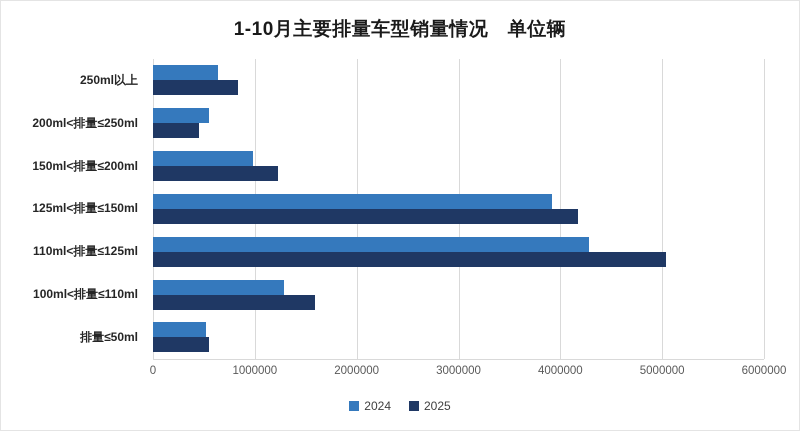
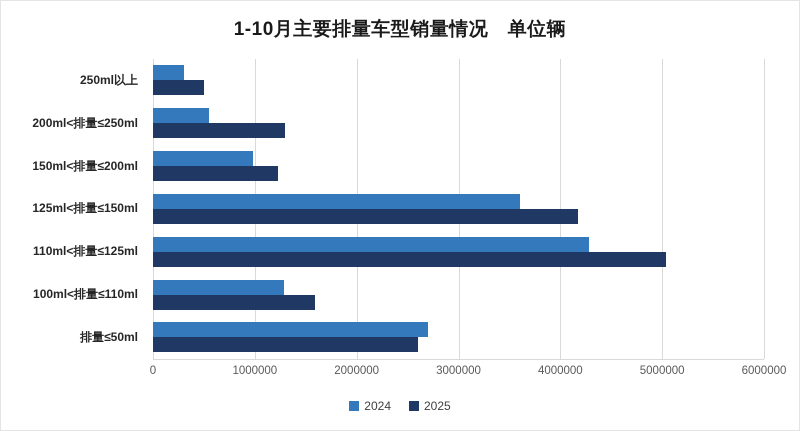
2024/250ml以上: 600000 -> 300000
2025/250ml以上: 800000 -> 500000
2025/200ml<排量≤250ml: 400000 -> 1300000
2024/125ml<排量≤150ml: 3900000 -> 3600000
2024/排量≤50ml: 500000 -> 2700000
2025/排量≤50ml: 600000 -> 2600000
